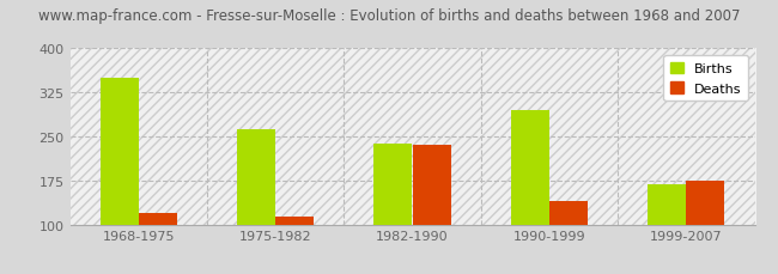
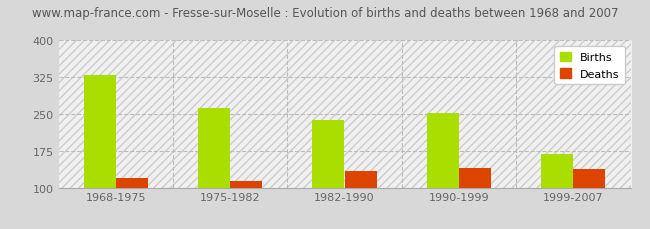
Births/1968-1975: 350 -> 330
Deaths/1982-1990: 235 -> 133
Births/1990-1999: 295 -> 253
Deaths/1999-2007: 175 -> 138
